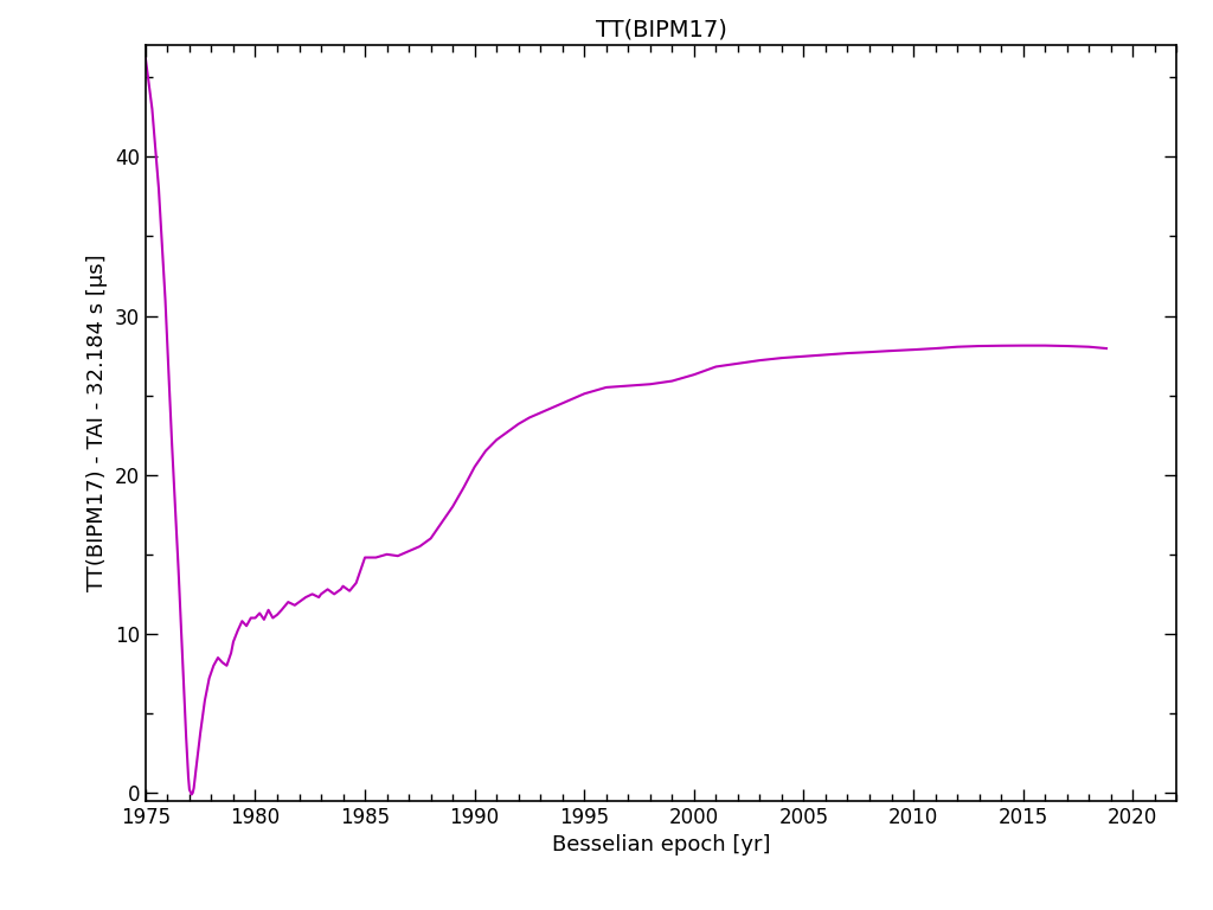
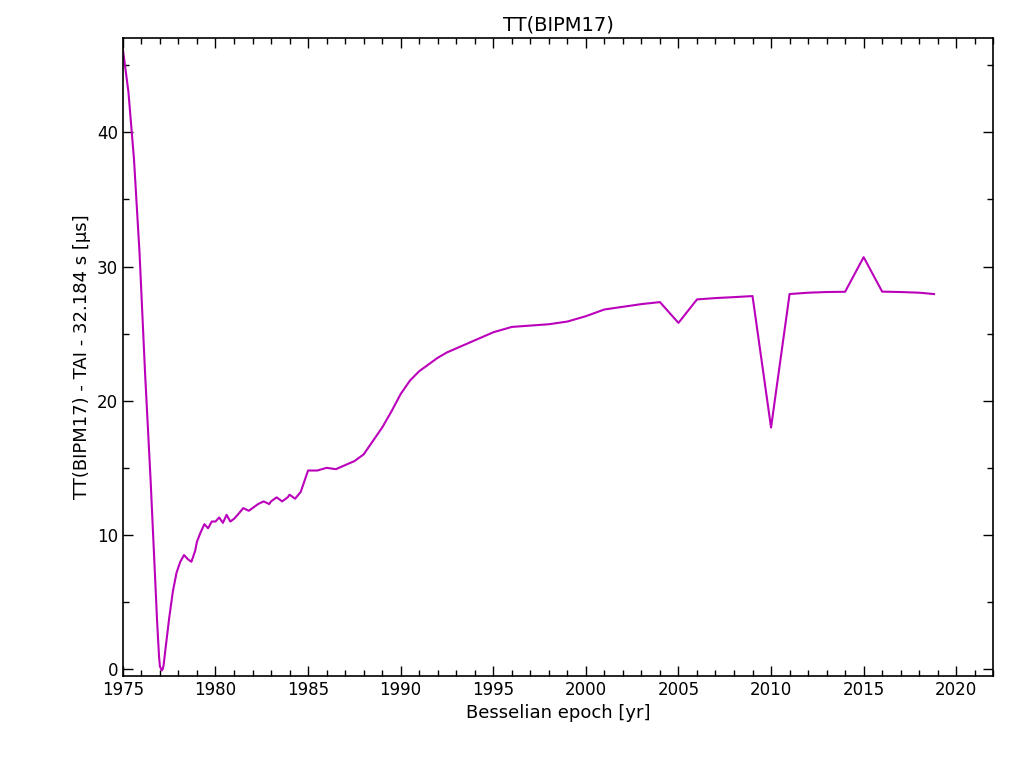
2005: 27.4 -> 25.8
2010: 27.9 -> 18.0
2015: 28.1 -> 30.7
